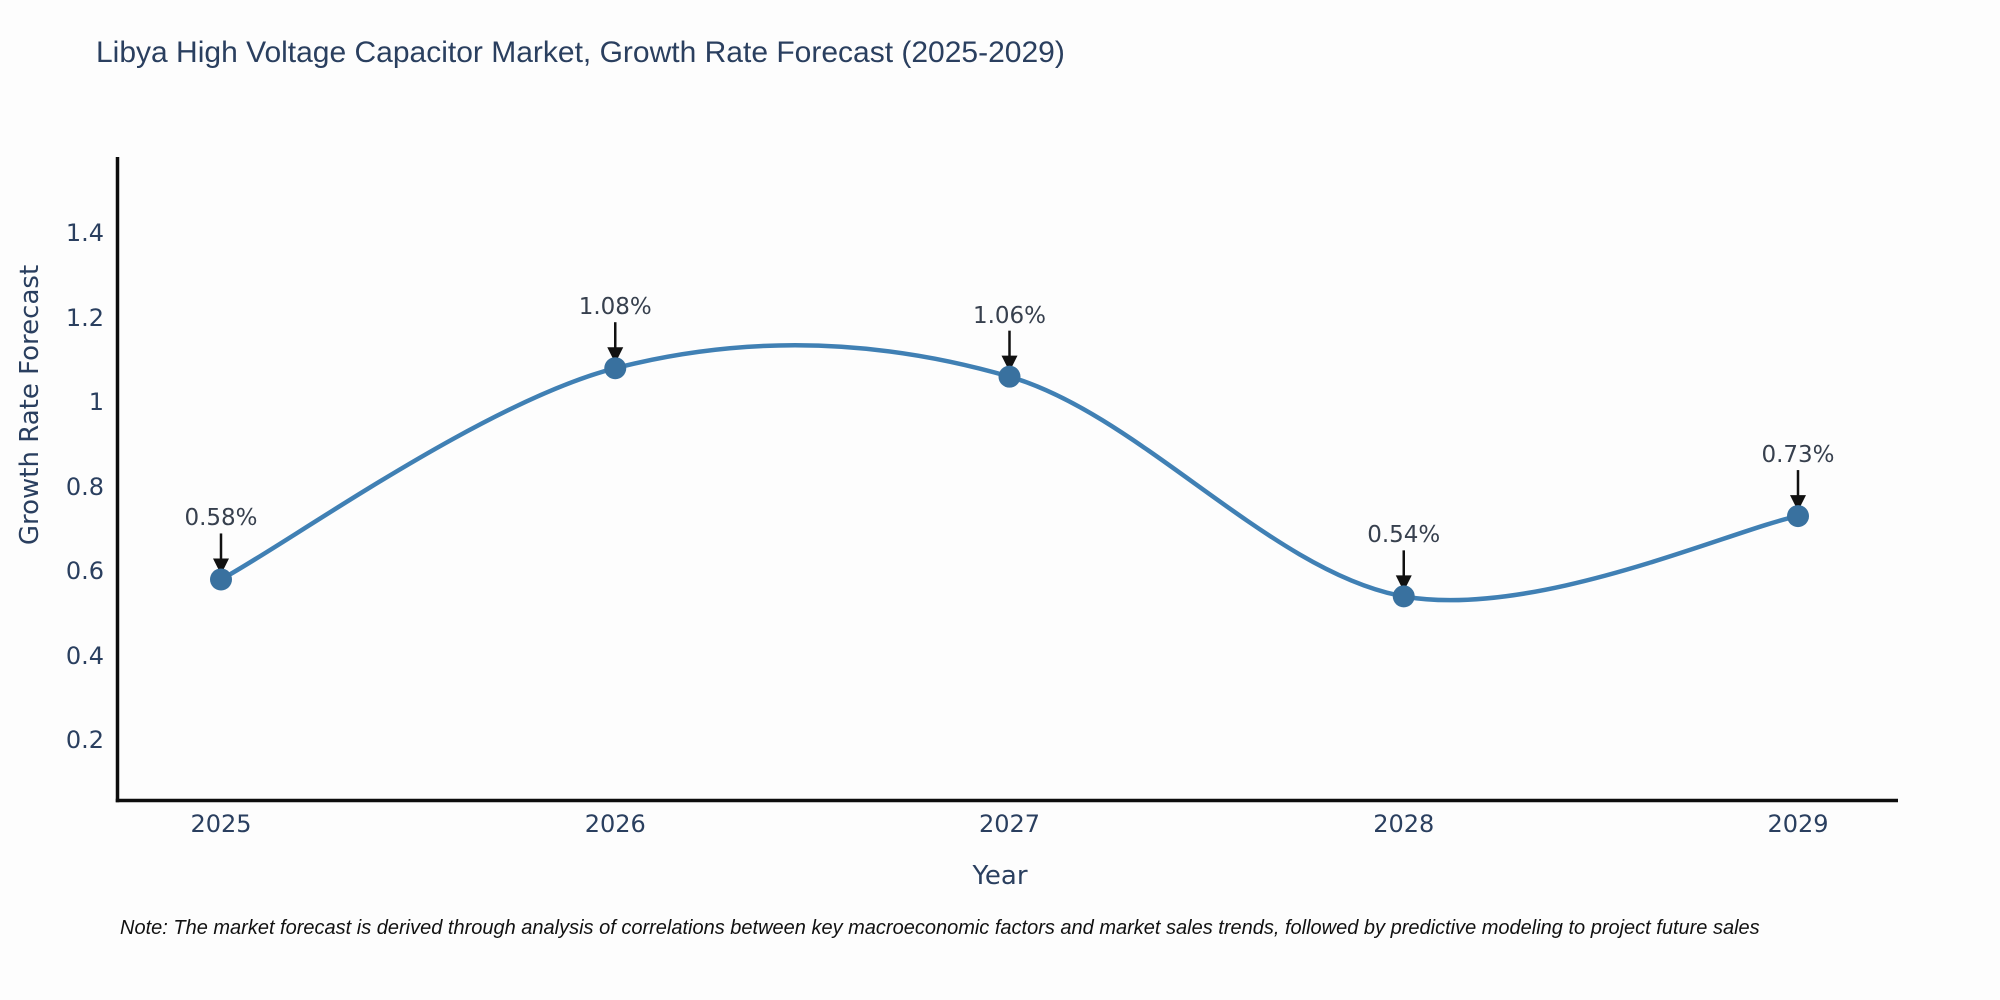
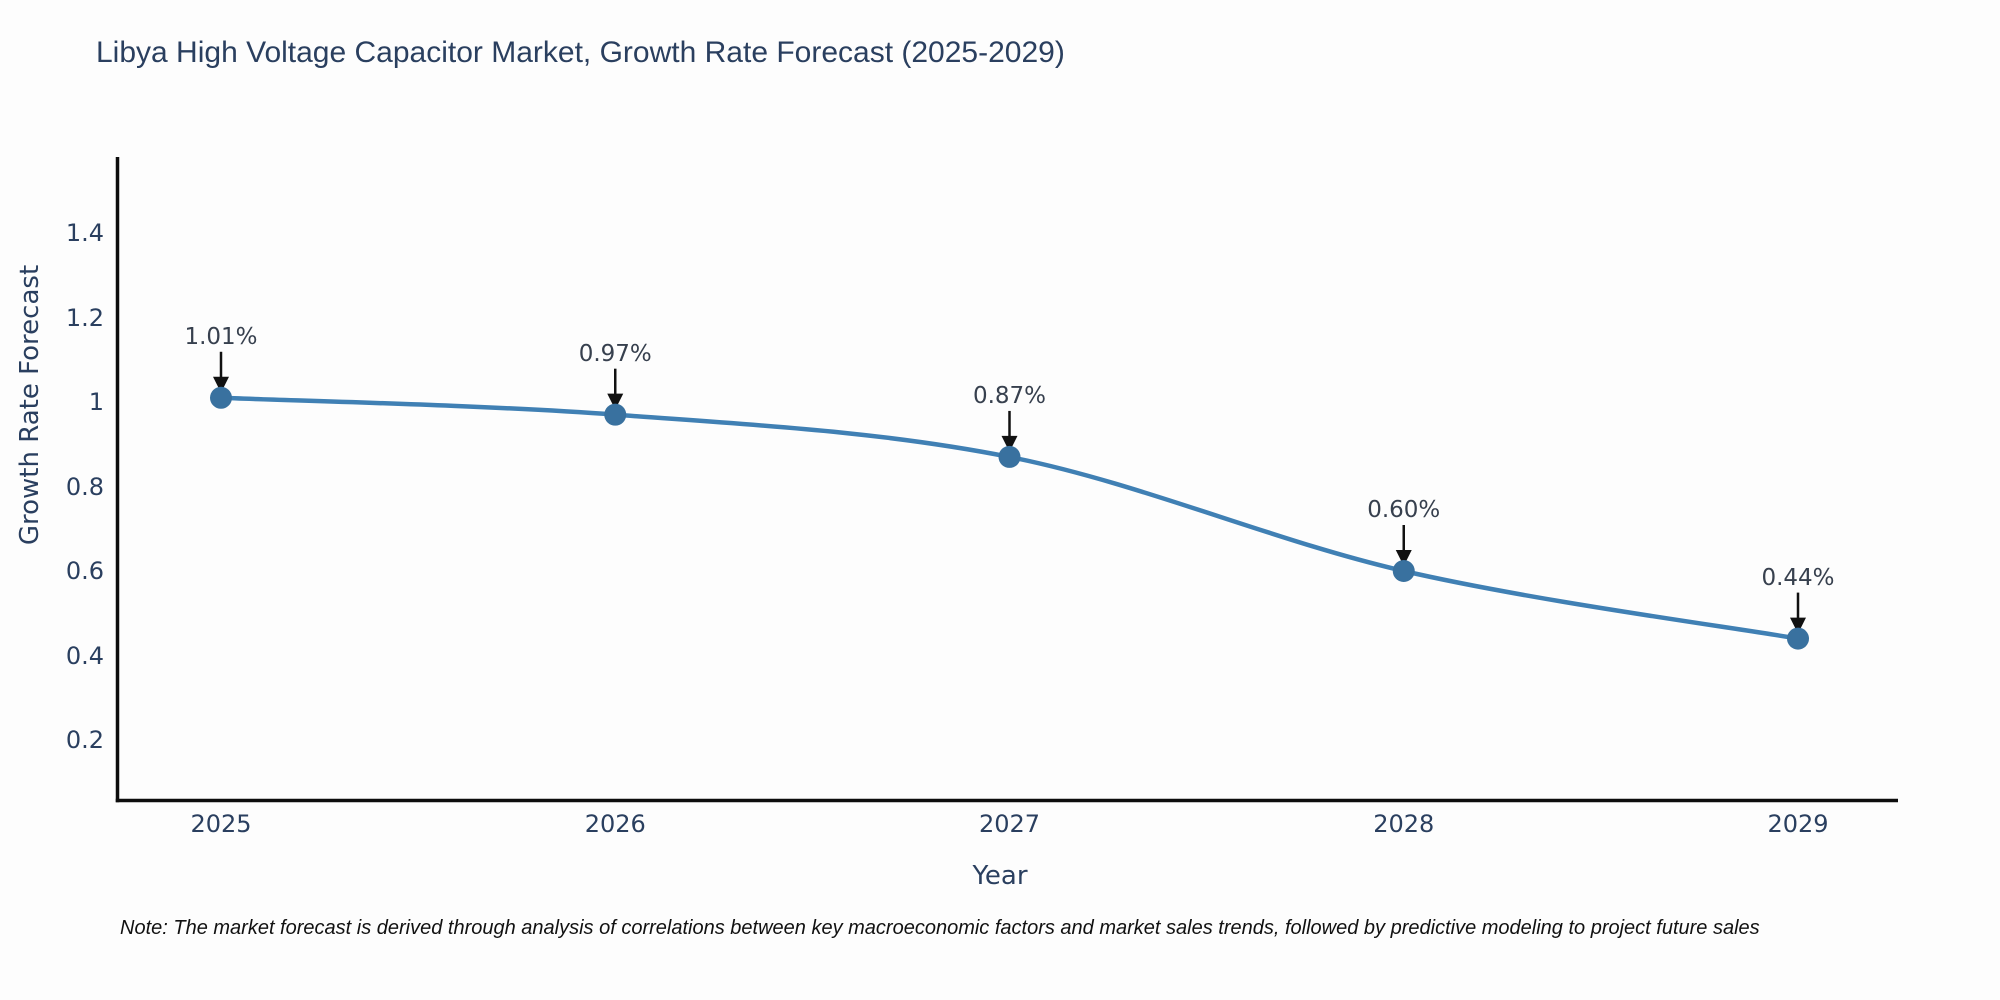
2025: 0.58% -> 1.01%
2026: 1.08% -> 0.97%
2027: 1.06% -> 0.87%
2028: 0.54% -> 0.60%
2029: 0.73% -> 0.44%
